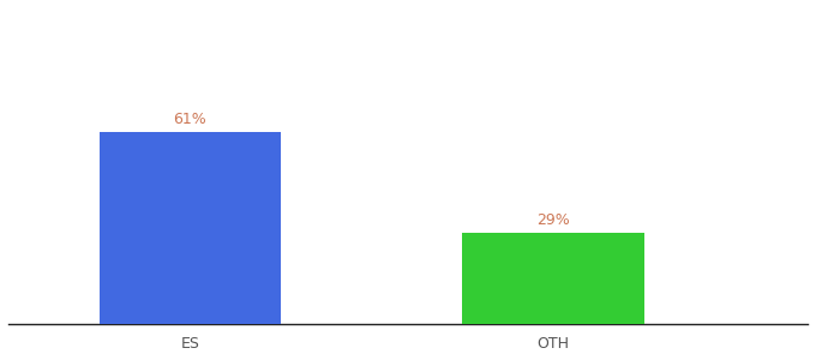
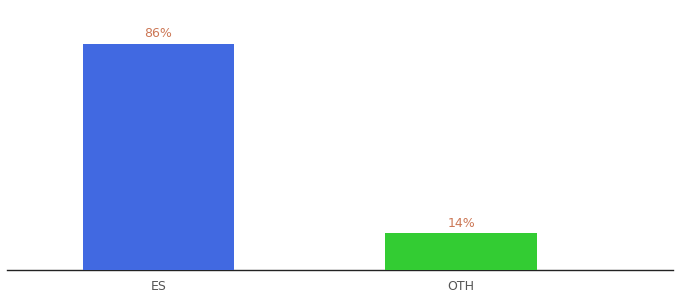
ES: 61% -> 86%
OTH: 29% -> 14%
